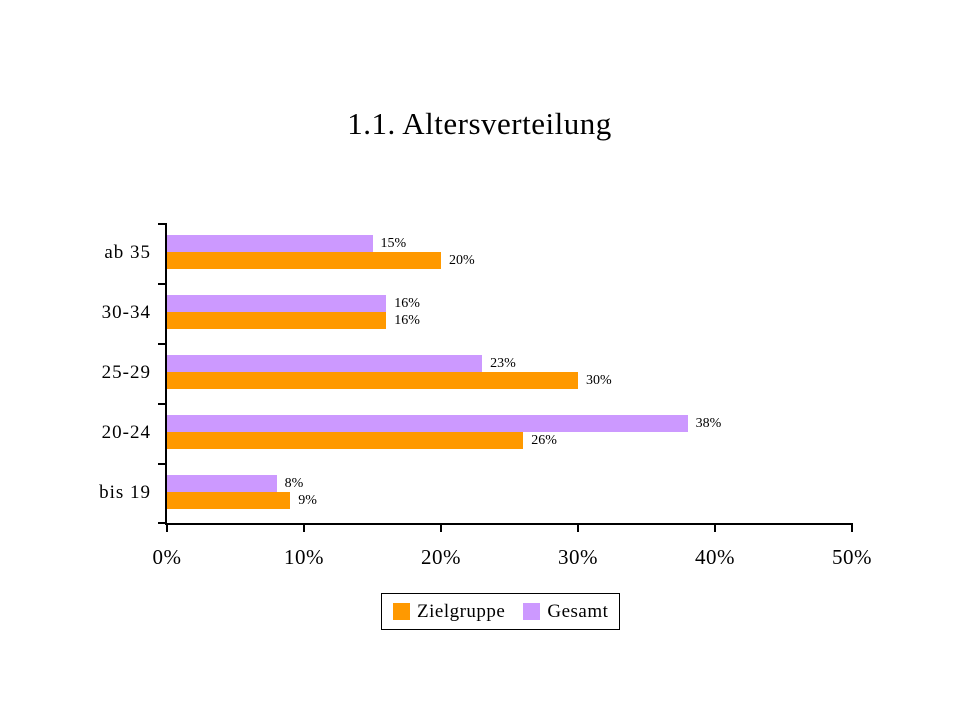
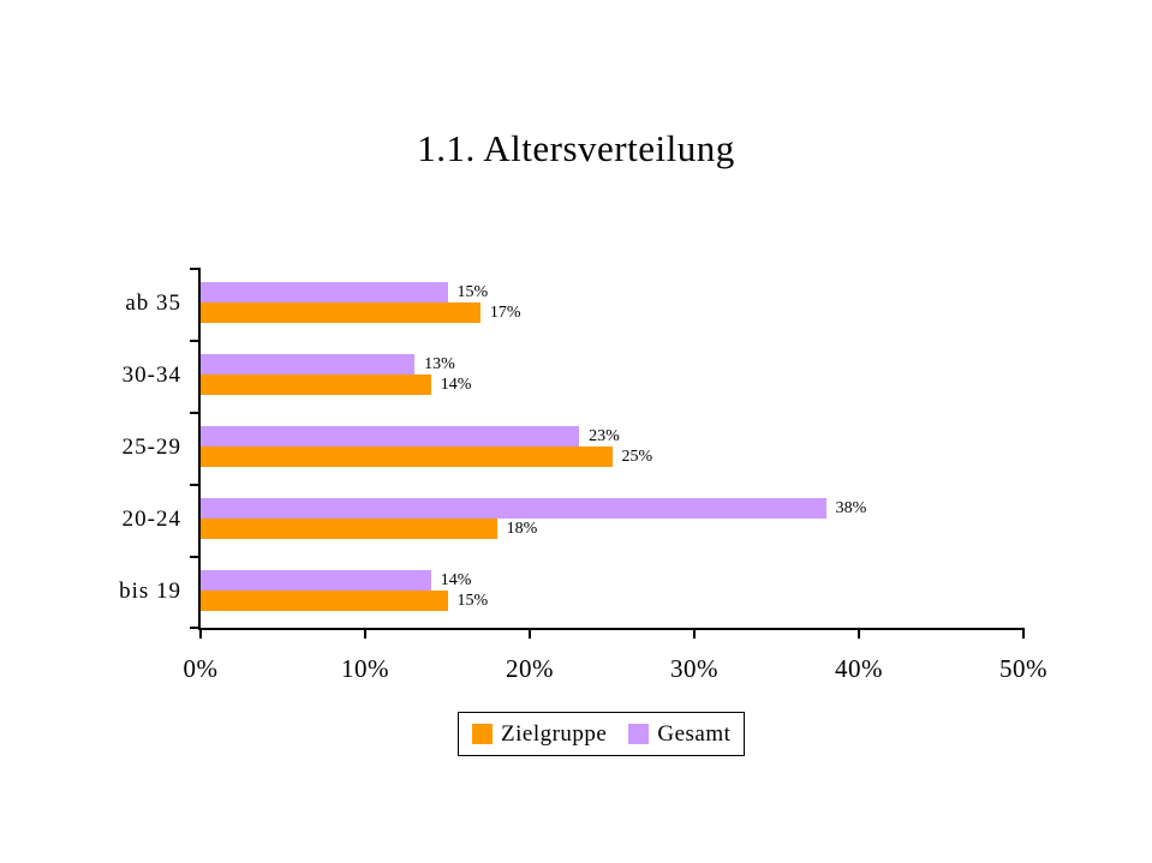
Zielgruppe/ab 35: 20% -> 17%
Zielgruppe/30-34: 16% -> 14%
Gesamt/30-34: 16% -> 13%
Zielgruppe/25-29: 30% -> 25%
Zielgruppe/20-24: 26% -> 18%
Zielgruppe/bis 19: 9% -> 15%
Gesamt/bis 19: 8% -> 14%
